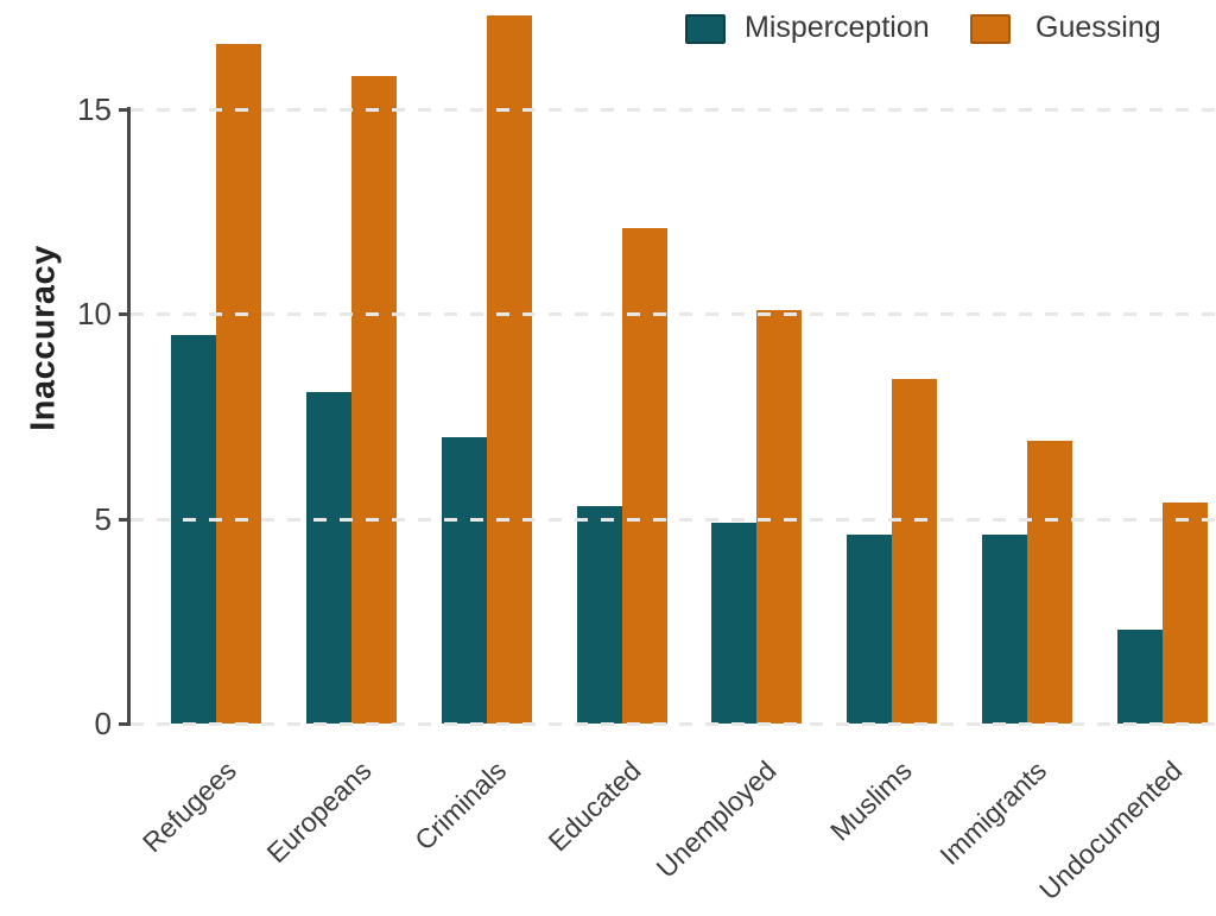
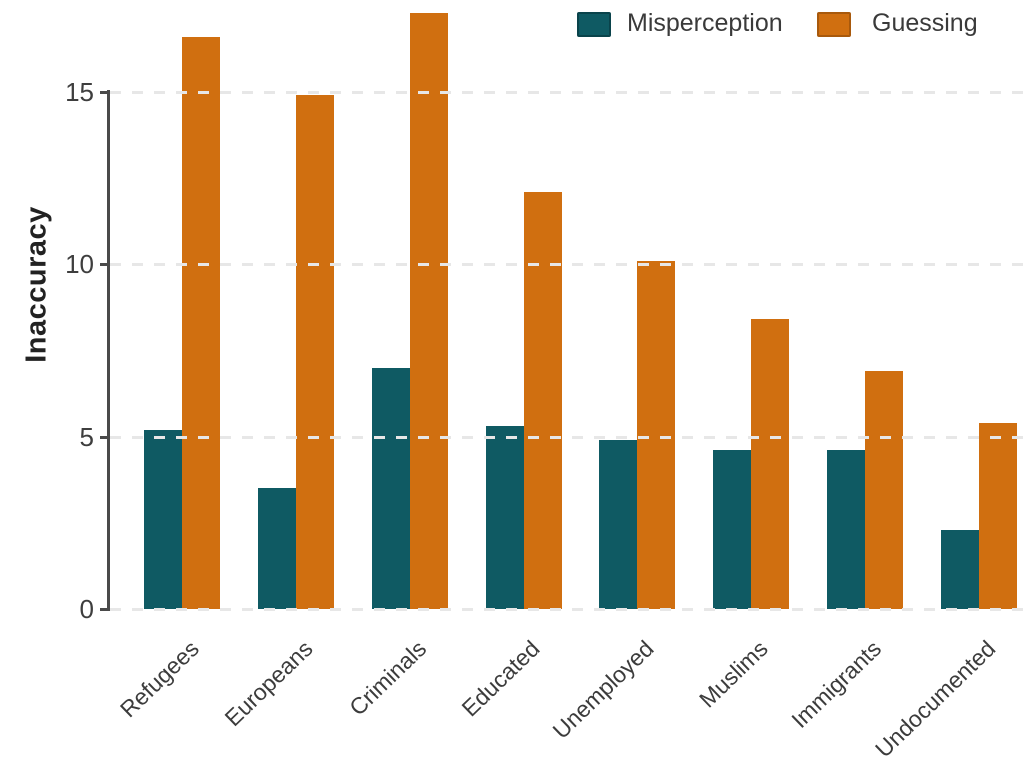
Misperception/Refugees: 9.5 -> 5.2
Misperception/Europeans: 8.1 -> 3.5
Guessing/Europeans: 15.8 -> 14.9
